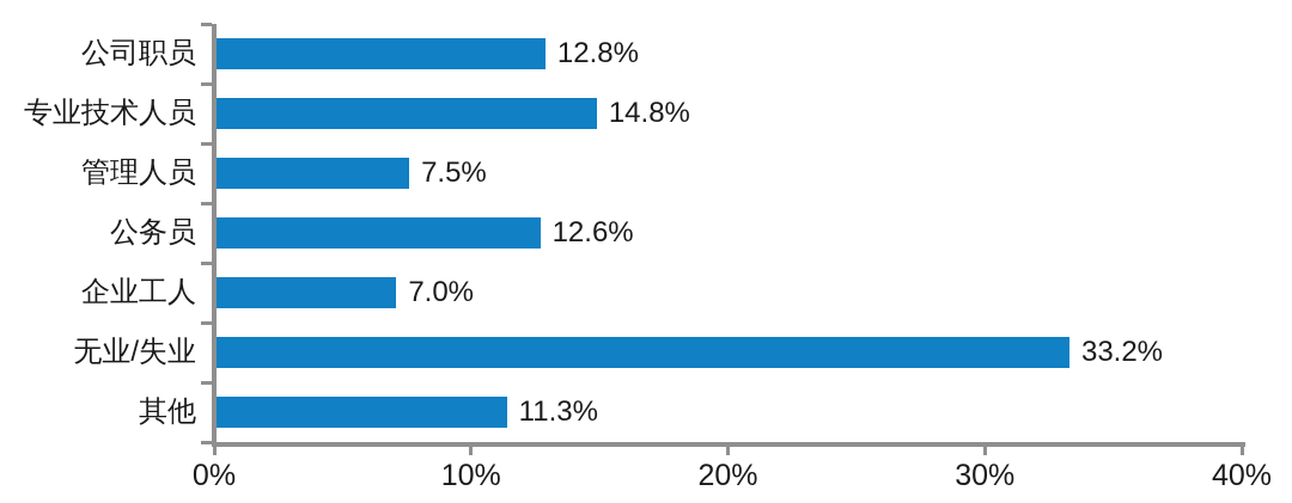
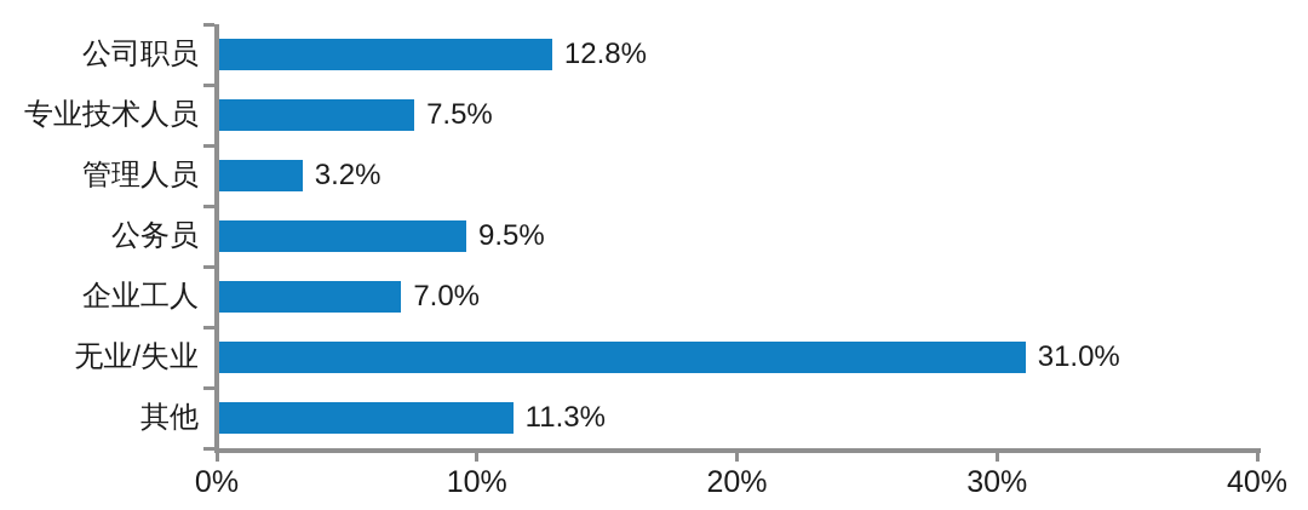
专业技术人员: 14.8% -> 7.5%
管理人员: 7.5% -> 3.2%
公务员: 12.6% -> 9.5%
无业/失业: 33.2% -> 31.0%
